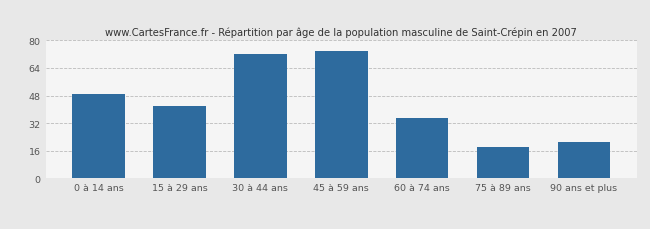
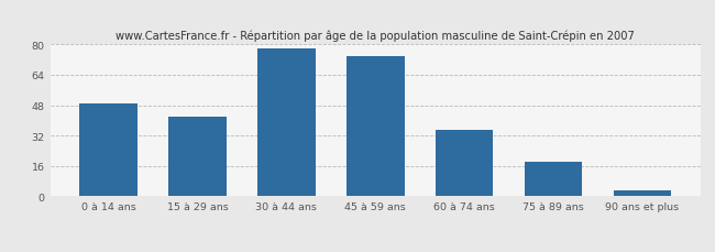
30 à 44 ans: 72 -> 78
90 ans et plus: 21 -> 3
